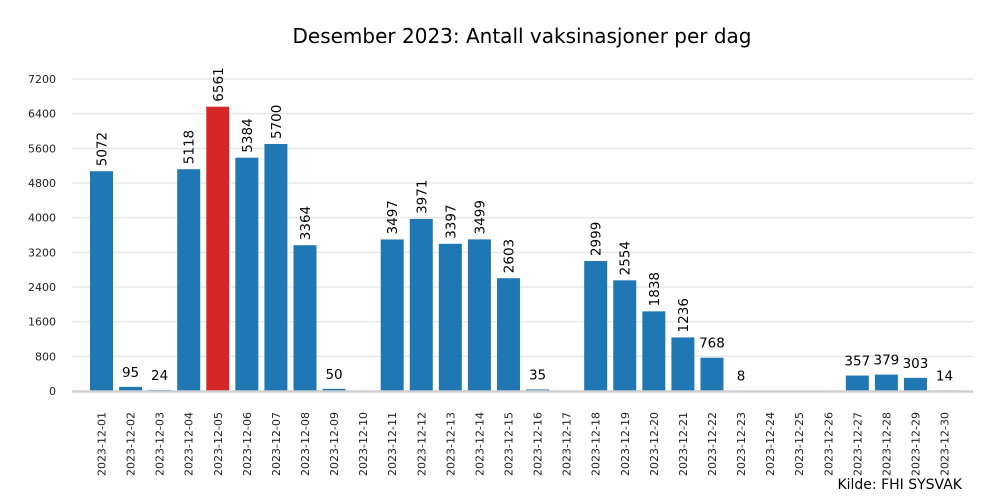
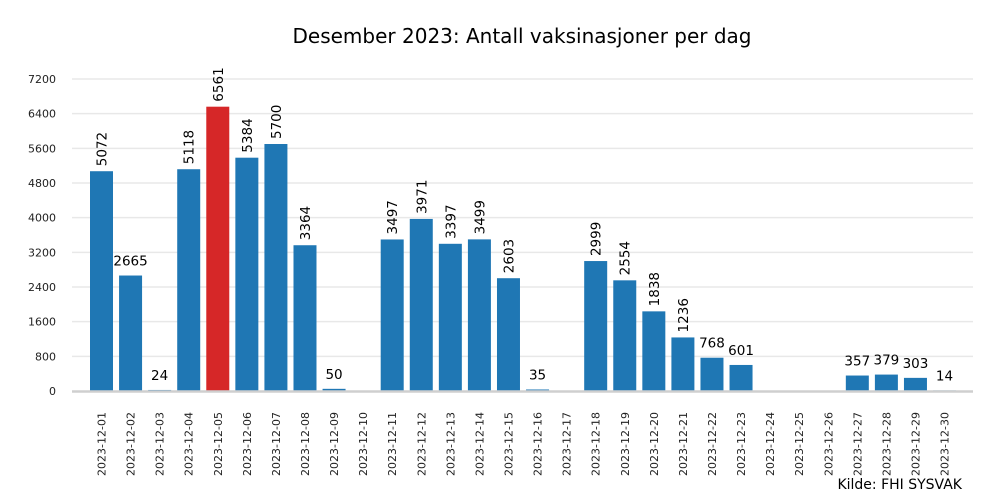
2023-12-02: 95 -> 2665
2023-12-23: 8 -> 601
